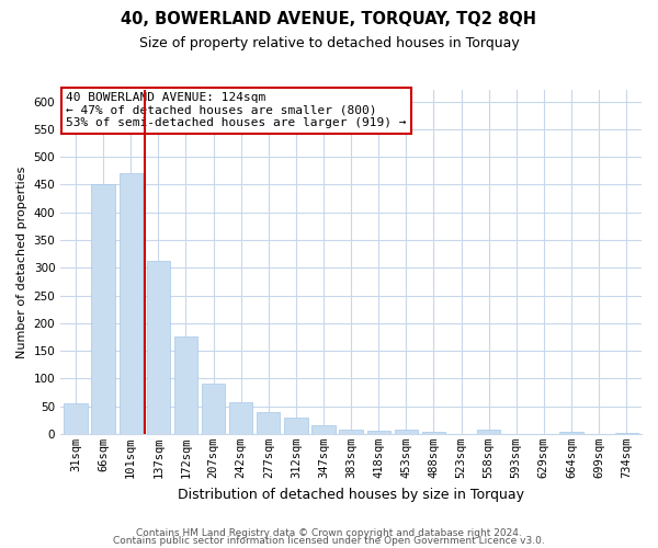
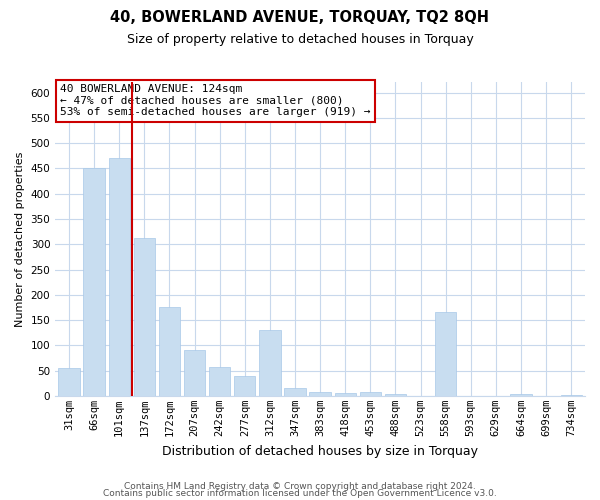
312sqm: 30 -> 130
558sqm: 8 -> 166
